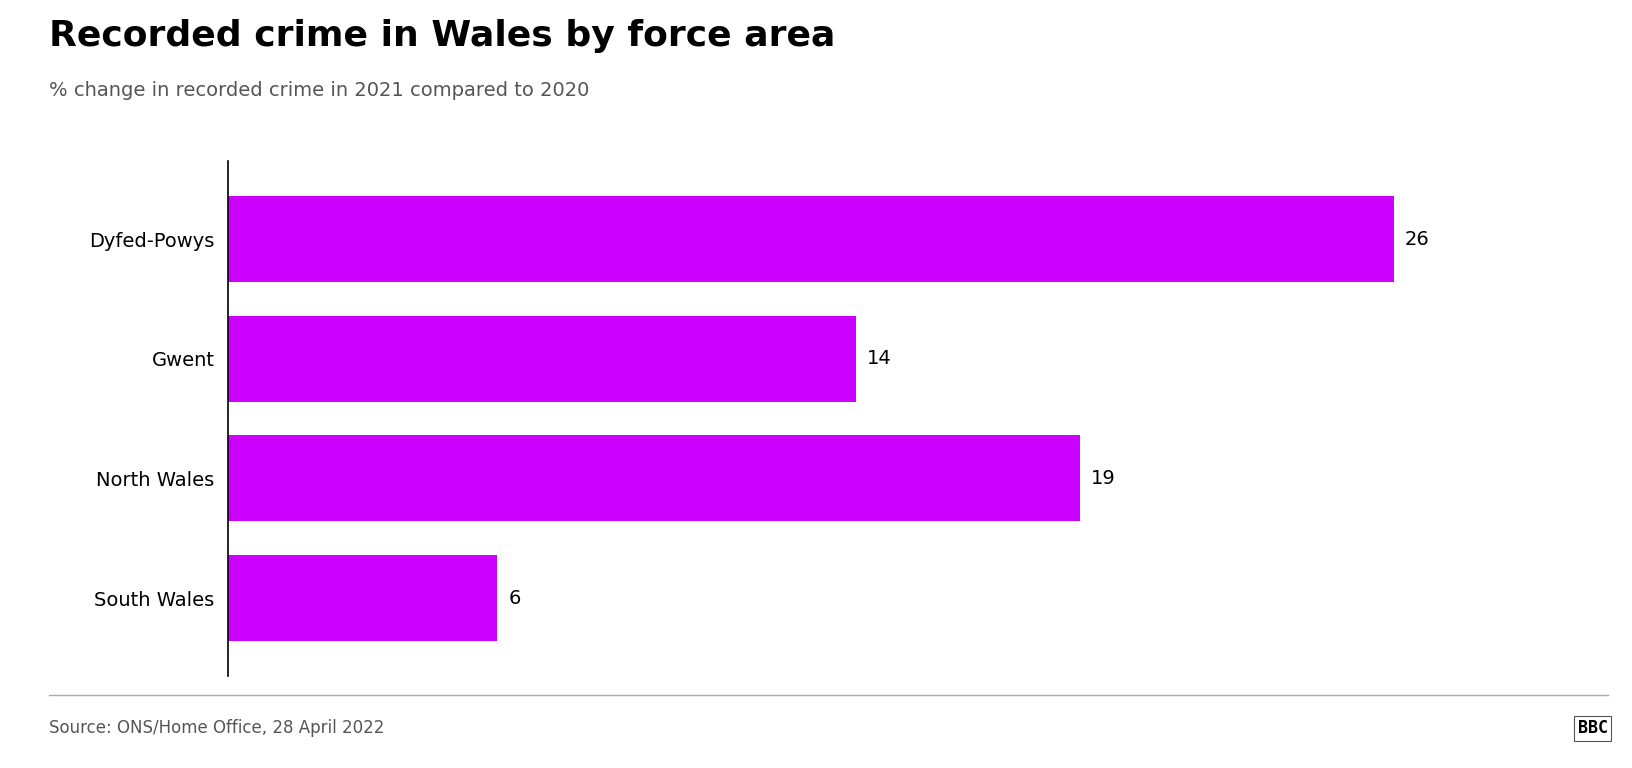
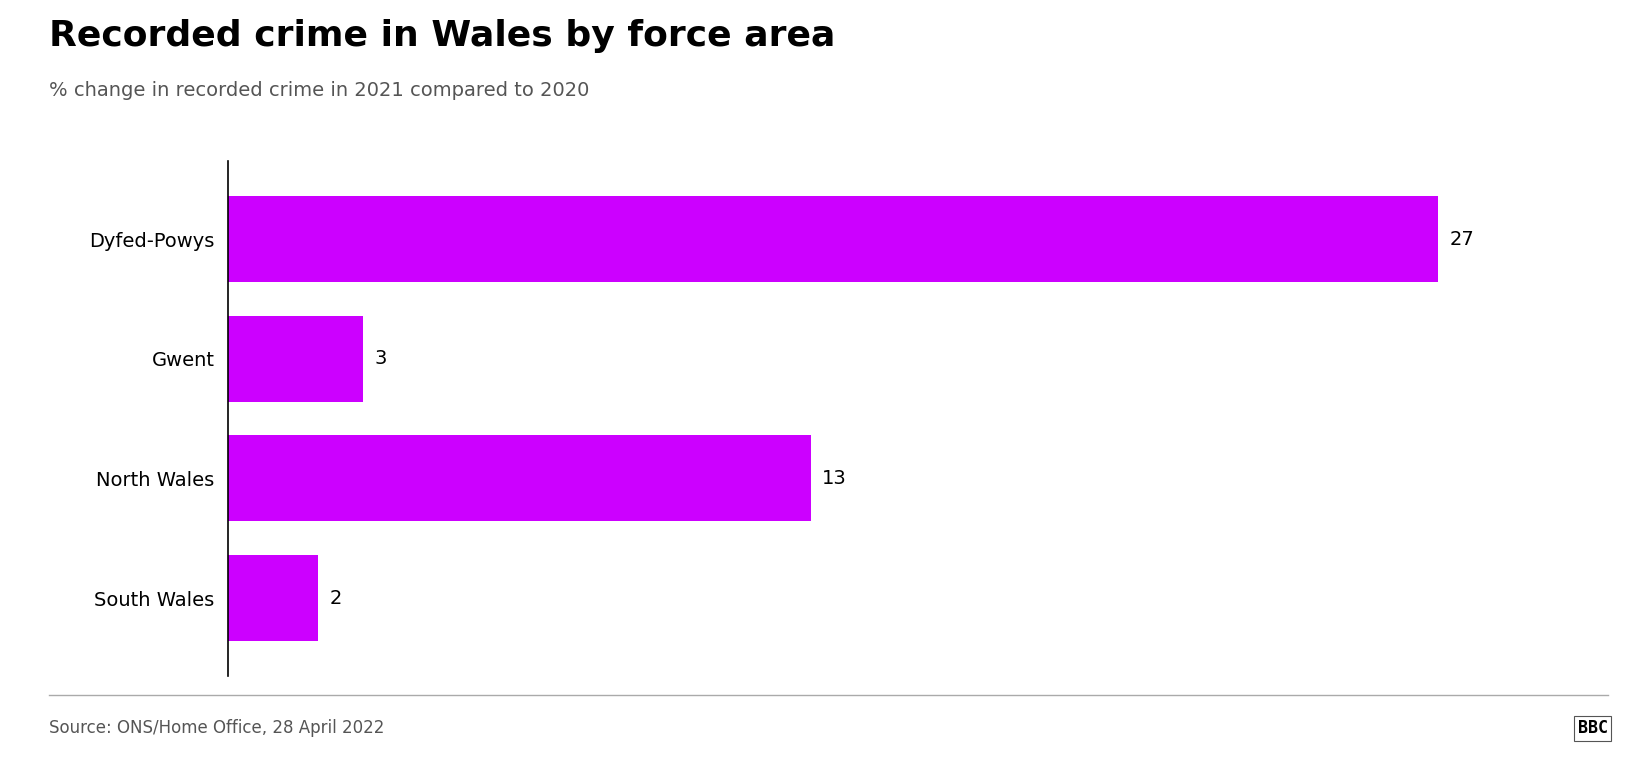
Dyfed-Powys: 26 -> 27
Gwent: 14 -> 3
North Wales: 19 -> 13
South Wales: 6 -> 2
